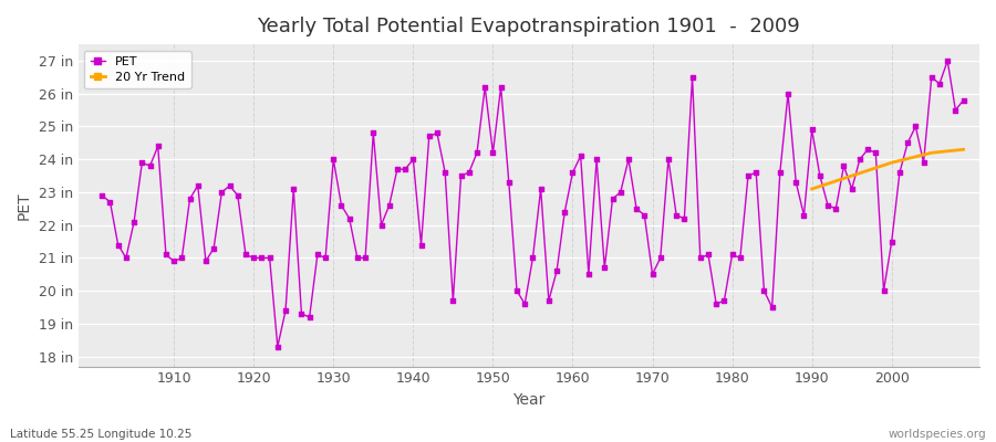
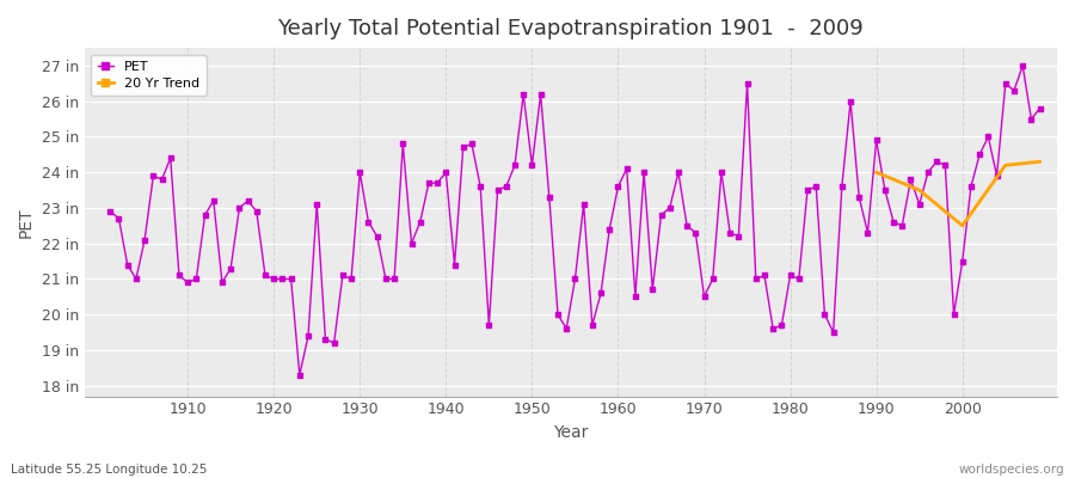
20 Yr Trend/1990: 23.1 in -> 24.0 in
20 Yr Trend/2000: 23.9 in -> 22.5 in
